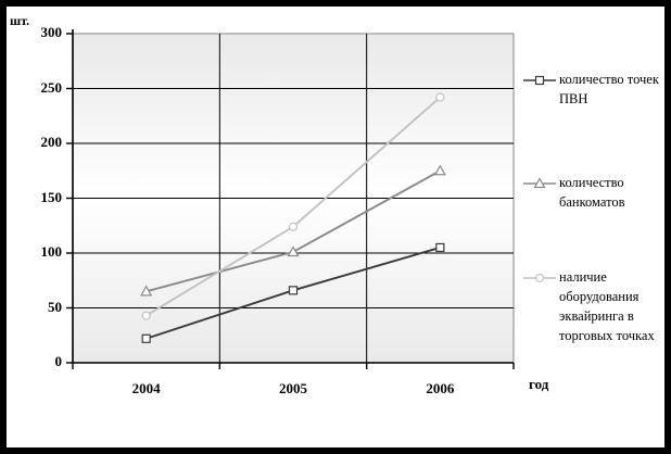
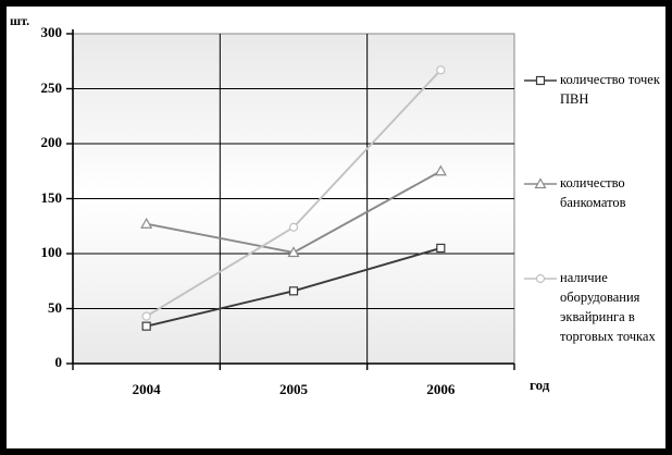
количество точек ПВН/2004: 22 -> 34
количество банкоматов/2004: 65 -> 127
наличие оборудования эквайринга в торговых точках/2006: 242 -> 267
